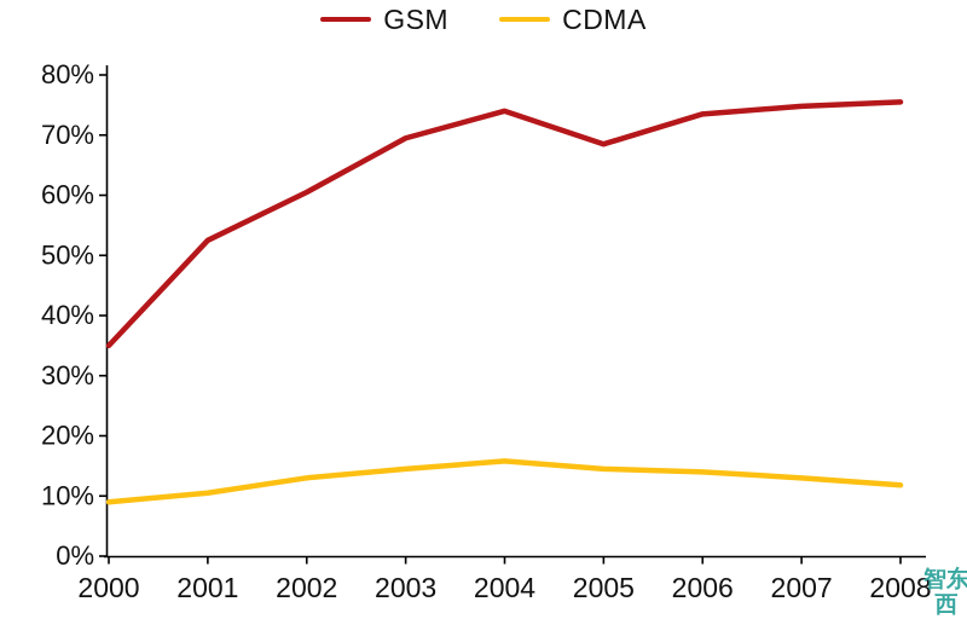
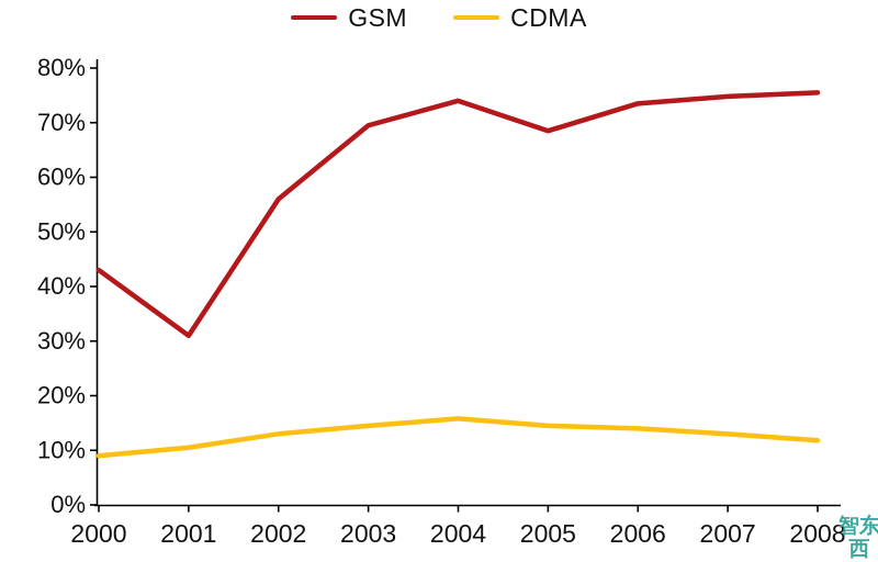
GSM/2000: 35% -> 43%
GSM/2001: 52% -> 31%
GSM/2002: 60% -> 56%
